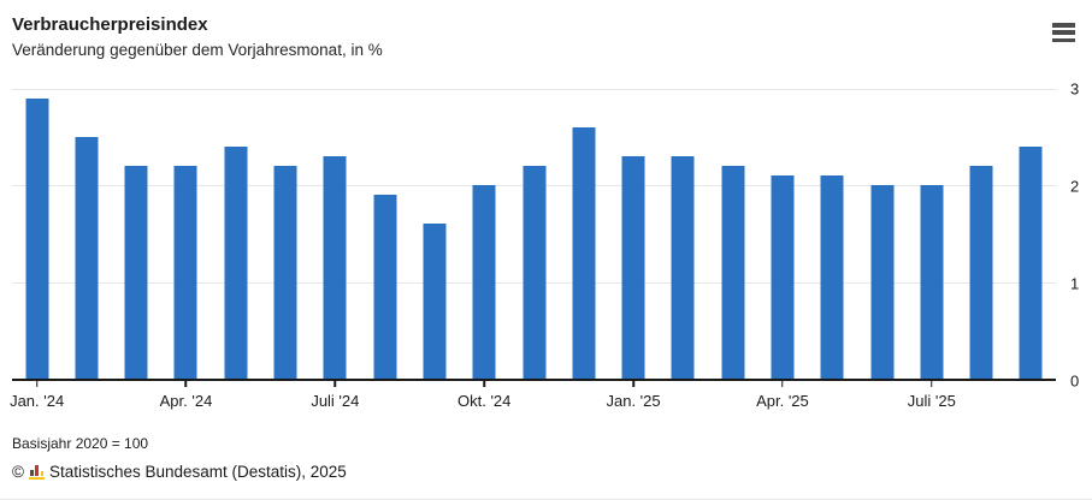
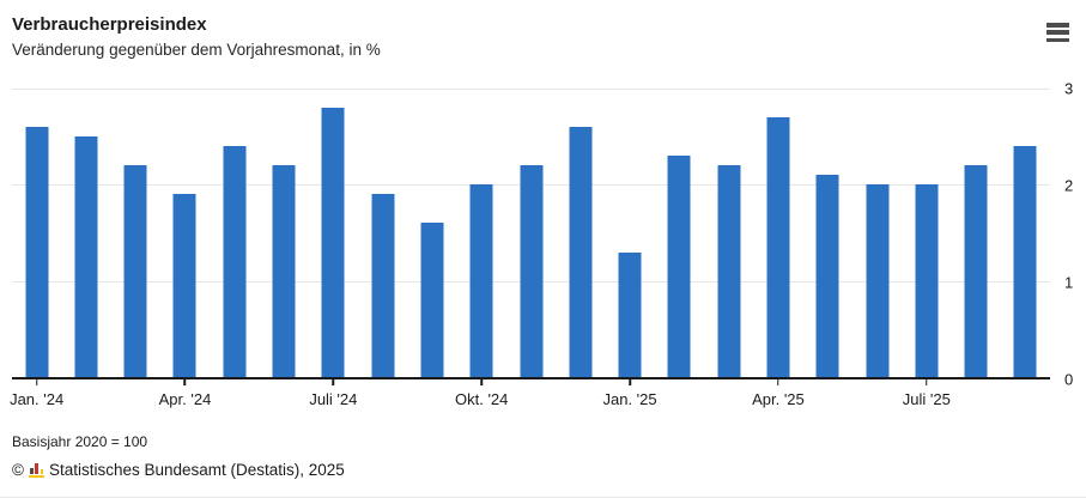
Jan. '24: 2.9 -> 2.6
Apr. '24: 2.2 -> 1.9
Juli '24: 2.3 -> 2.8
Jan. '25: 2.3 -> 1.3
Apr. '25: 2.1 -> 2.7
